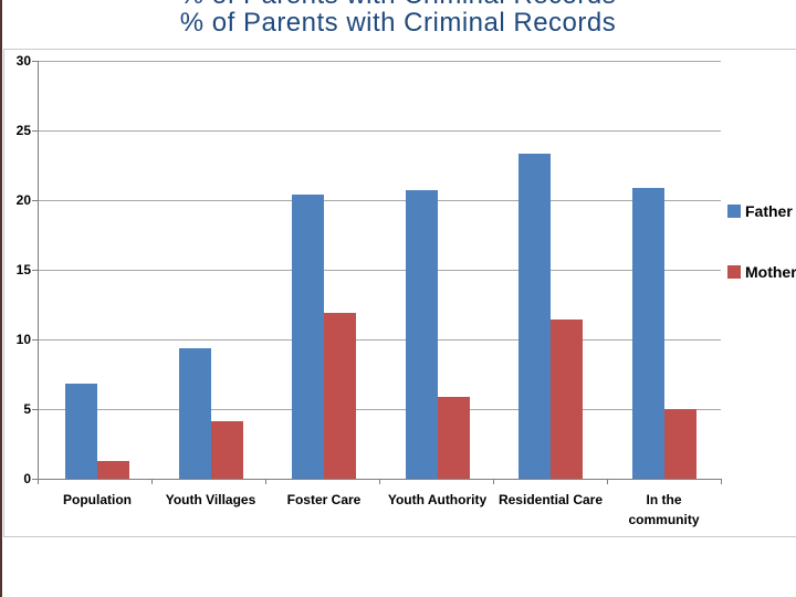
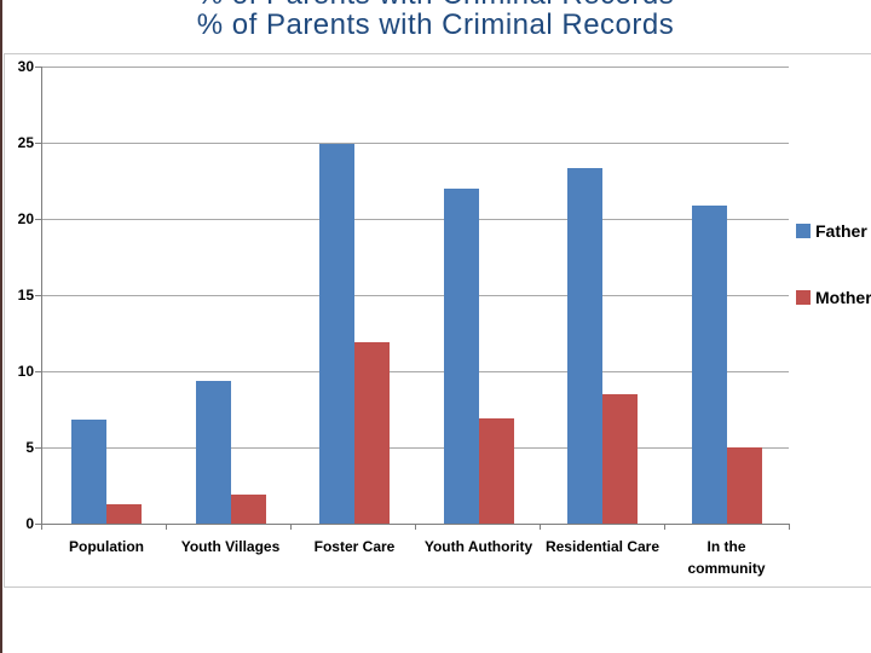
Mother/Youth Villages: 4.1 -> 1.9
Father/Foster Care: 20.4 -> 24.9
Father/Youth Authority: 20.7 -> 22.0
Mother/Youth Authority: 5.9 -> 6.9
Mother/Residential Care: 11.4 -> 8.5
